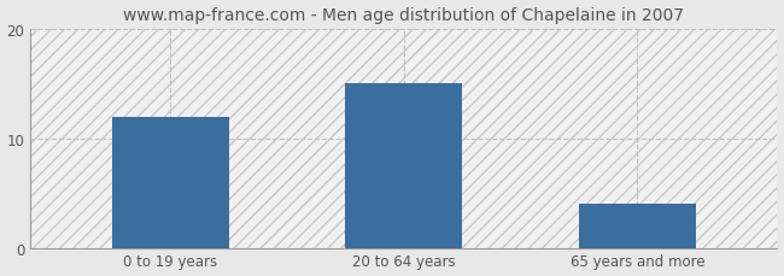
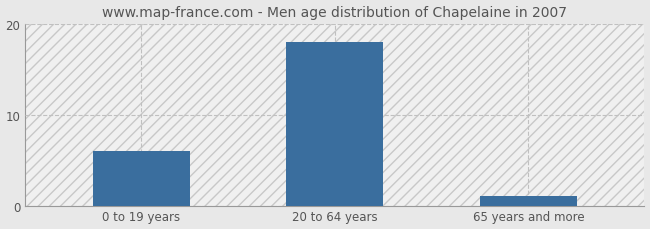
0 to 19 years: 12 -> 6
20 to 64 years: 15 -> 18
65 years and more: 4 -> 1
